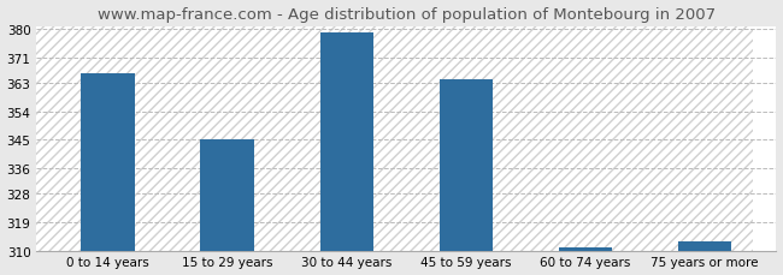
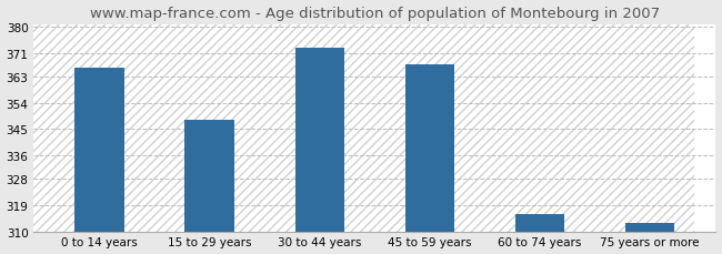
15 to 29 years: 345 -> 348
30 to 44 years: 379 -> 373
45 to 59 years: 364 -> 367
60 to 74 years: 311 -> 316
